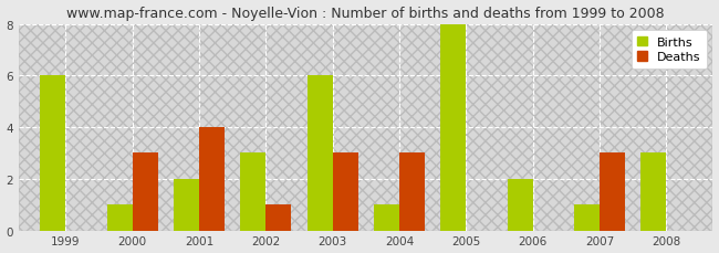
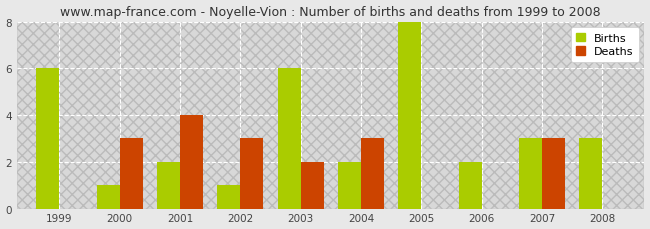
Births/2002: 3 -> 1
Deaths/2002: 1 -> 3
Deaths/2003: 3 -> 2
Births/2004: 1 -> 2
Births/2007: 1 -> 3
